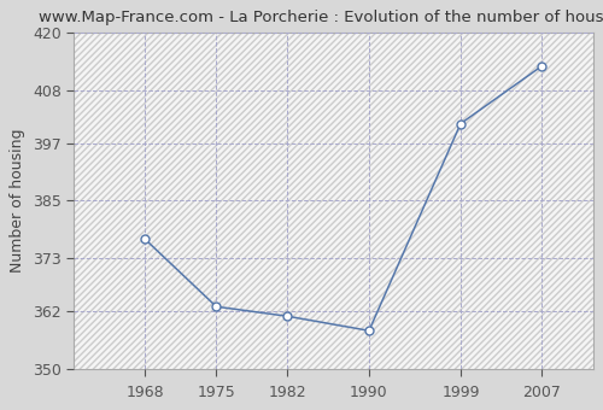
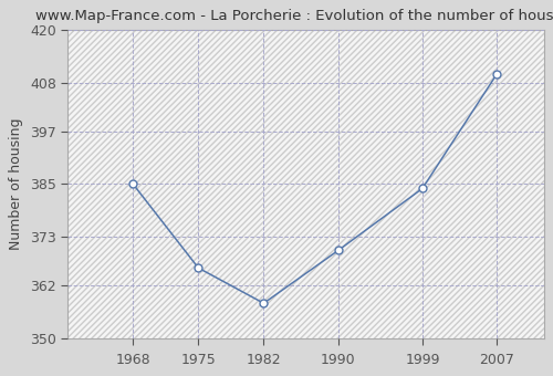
1968: 377 -> 385
1975: 363 -> 366
1982: 361 -> 358
1990: 358 -> 370
1999: 401 -> 384
2007: 413 -> 410
